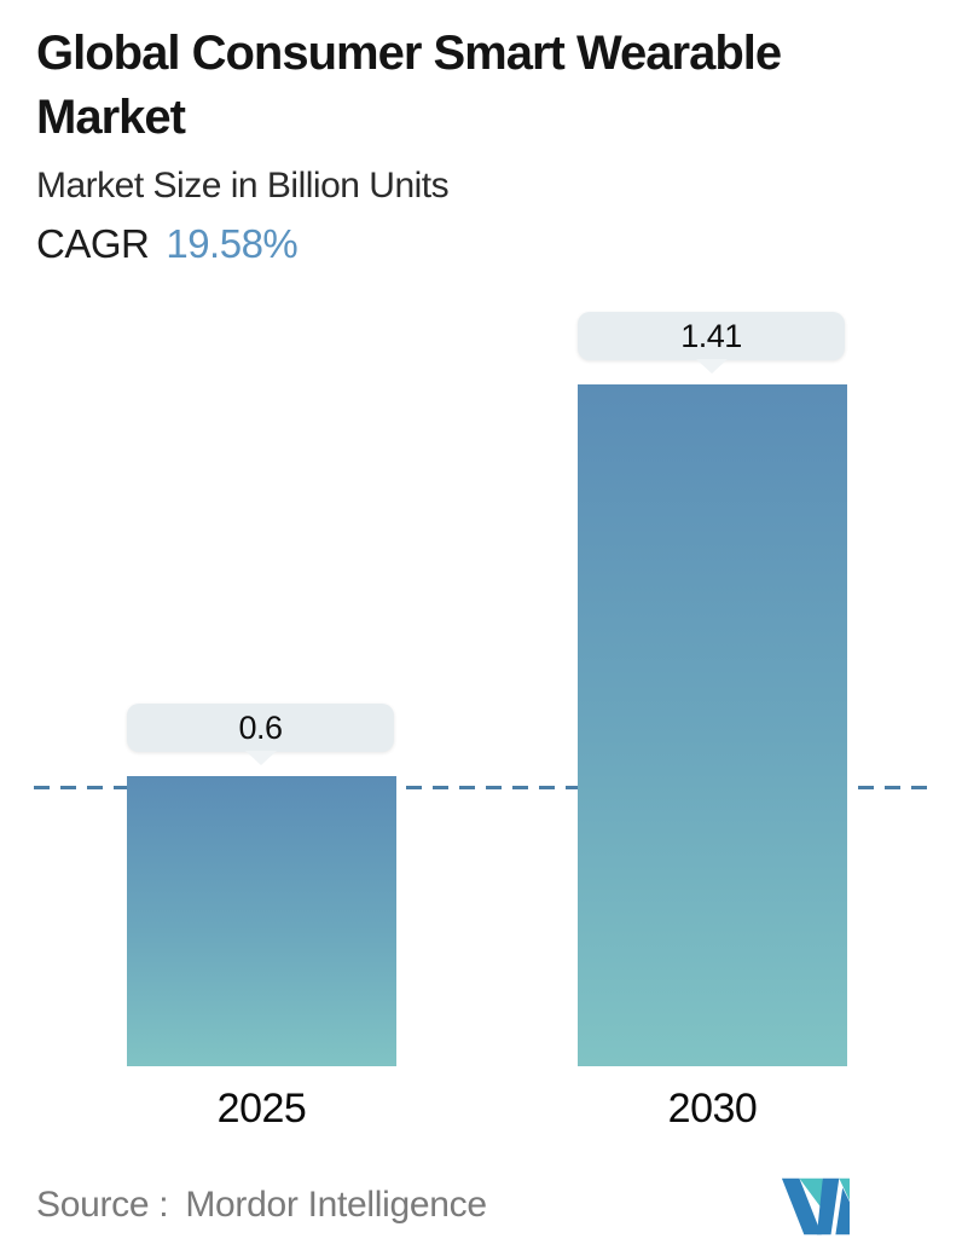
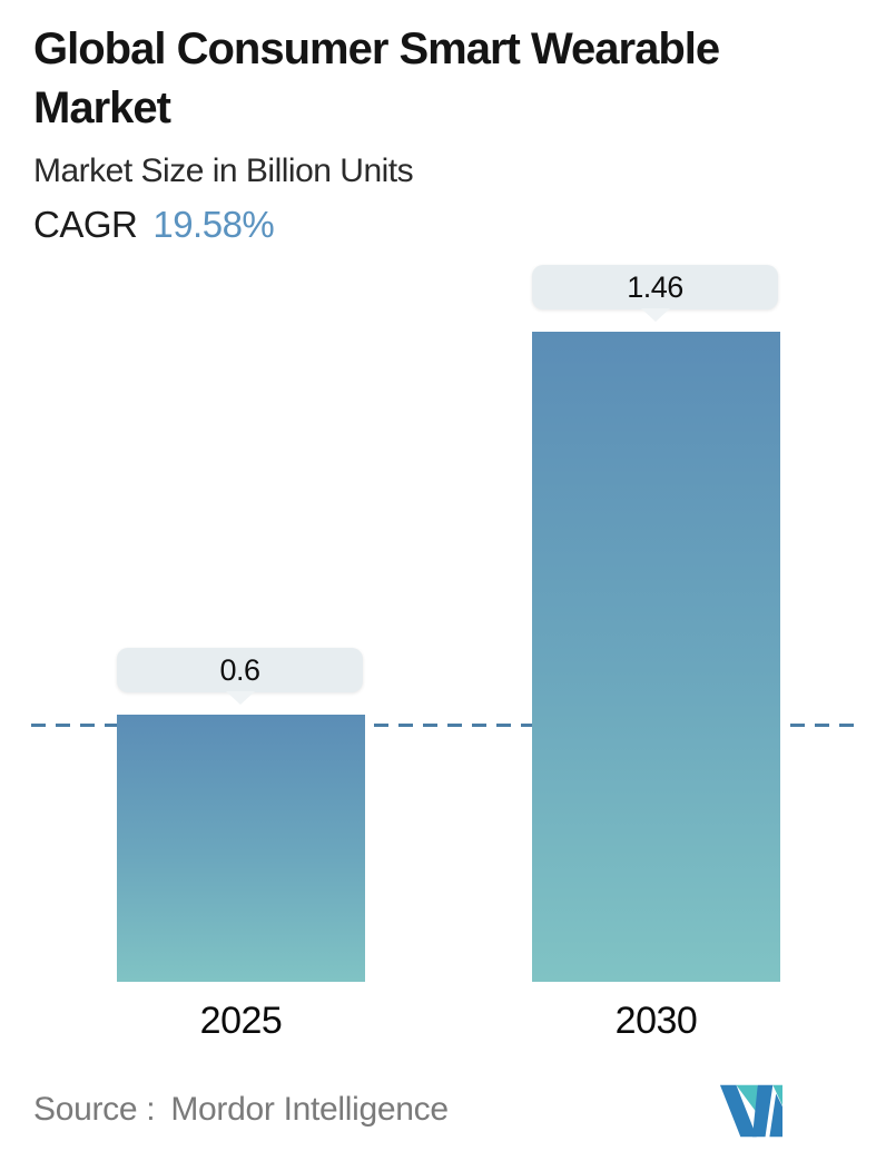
2030: 1.41 -> 1.46
